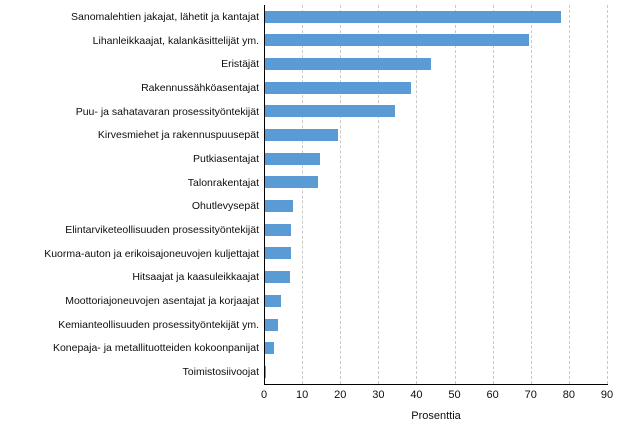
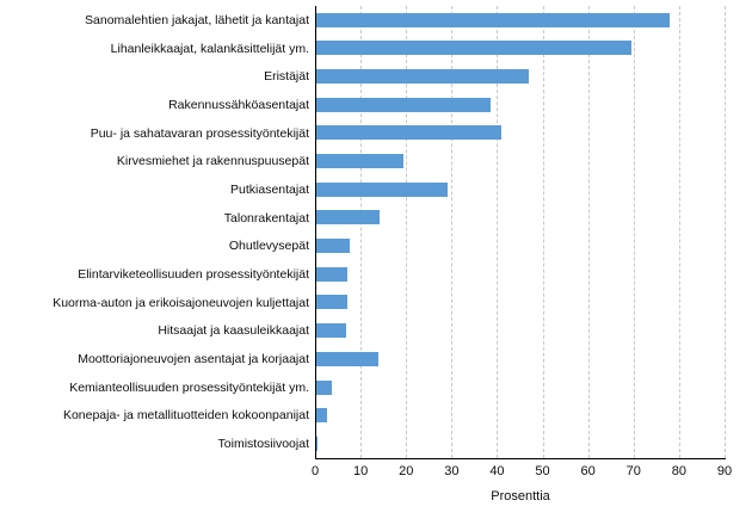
Eristäjät: 44 -> 47
Puu- ja sahatavaran prosessityöntekijät: 34 -> 41
Putkiasentajat: 15 -> 29
Moottoriajoneuvojen asentajat ja korjaajat: 4 -> 14
